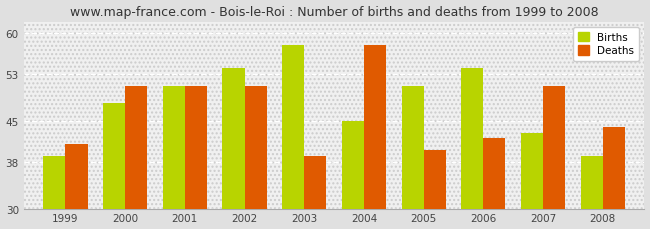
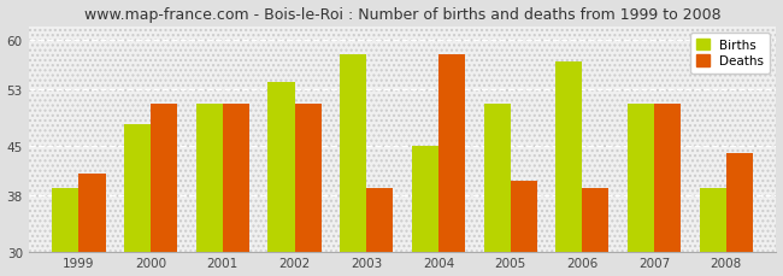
Births/2006: 54 -> 57
Deaths/2006: 42 -> 39
Births/2007: 43 -> 51
